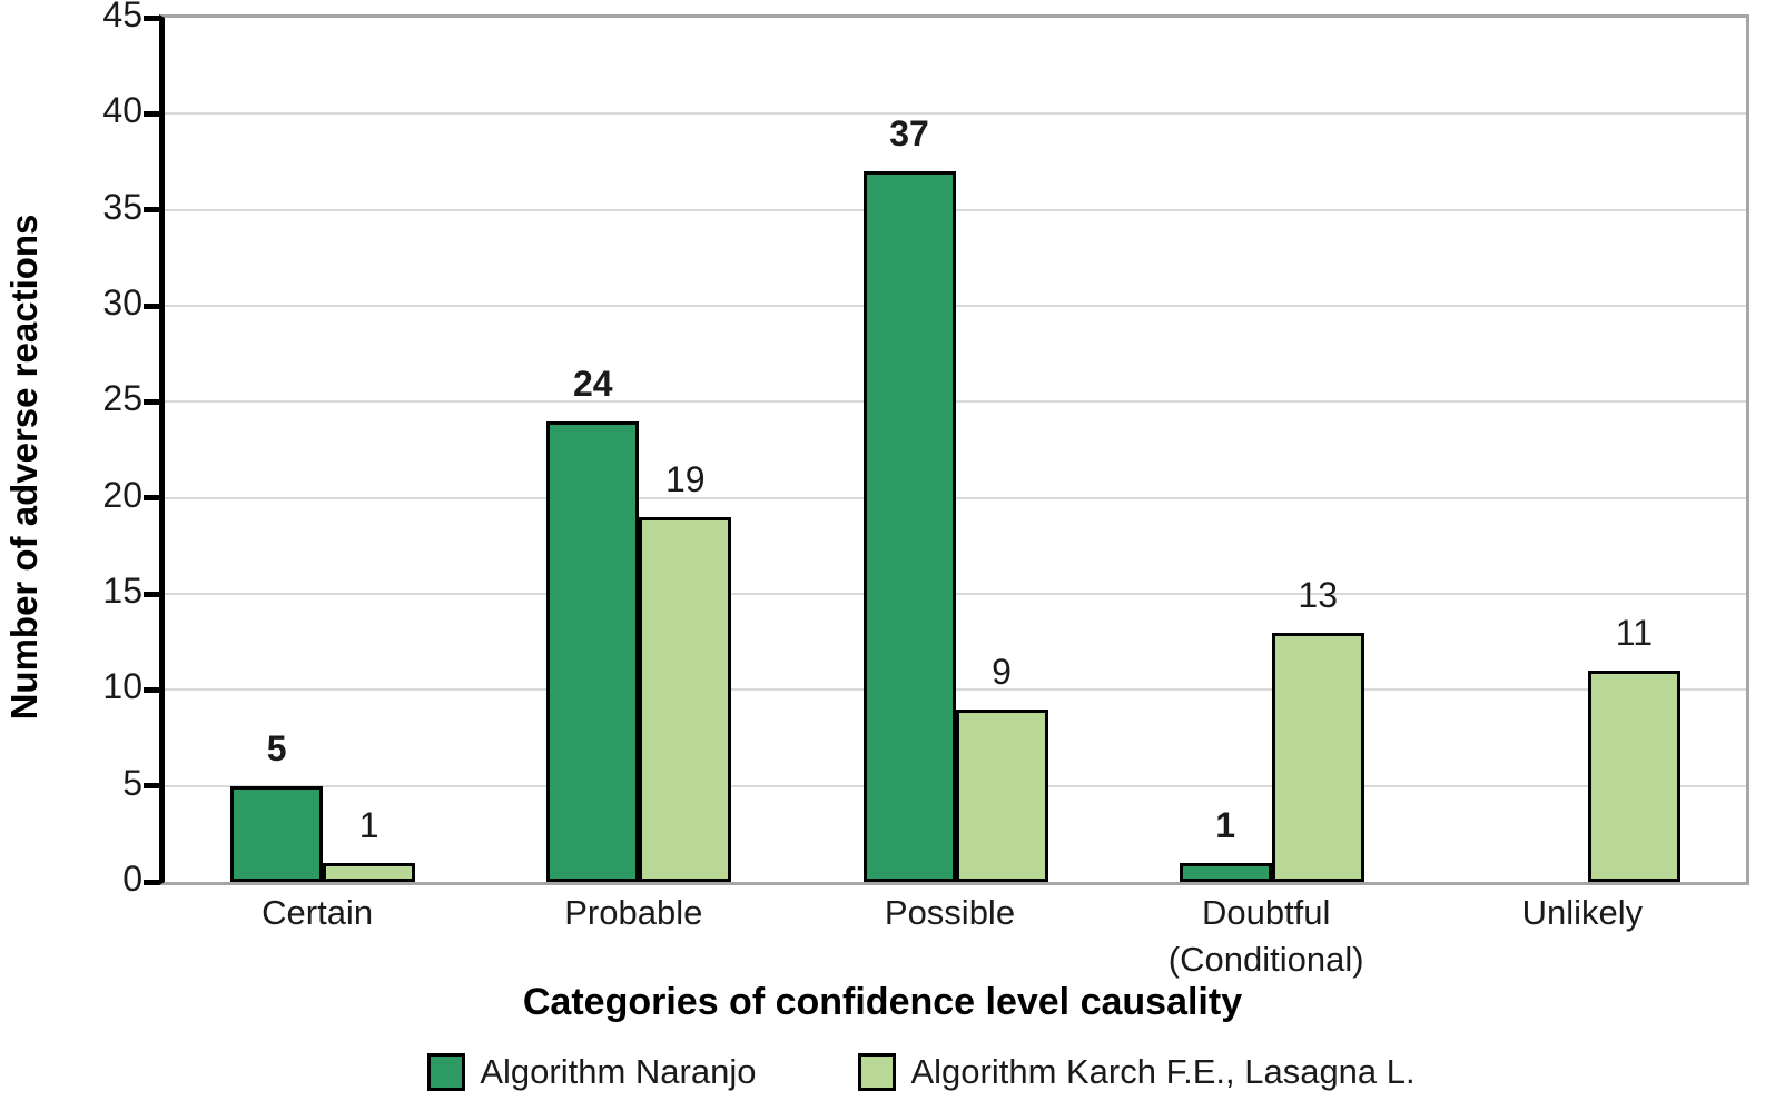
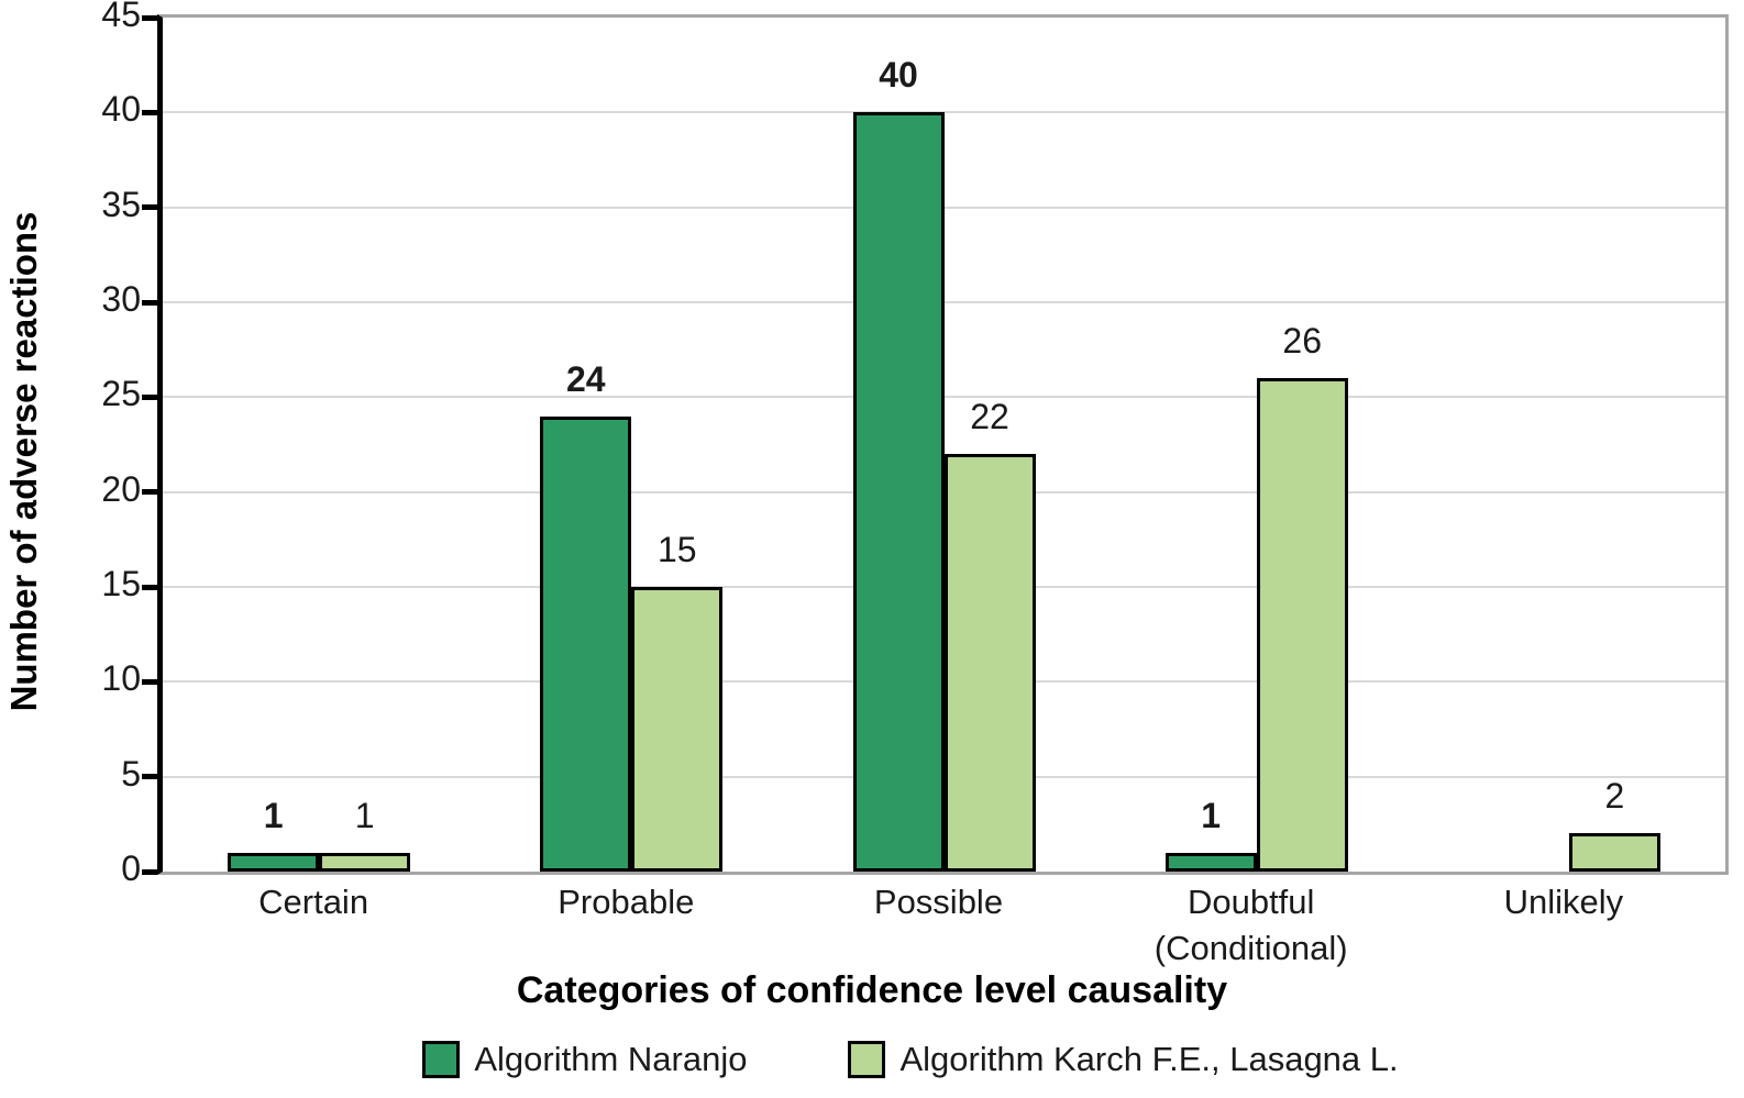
Algorithm Naranjo/Certain: 5 -> 1
Algorithm Karch F.E., Lasagna L./Probable: 19 -> 15
Algorithm Naranjo/Possible: 37 -> 40
Algorithm Karch F.E., Lasagna L./Possible: 9 -> 22
Algorithm Karch F.E., Lasagna L./Doubtful (Conditional): 13 -> 26
Algorithm Karch F.E., Lasagna L./Unlikely: 11 -> 2
